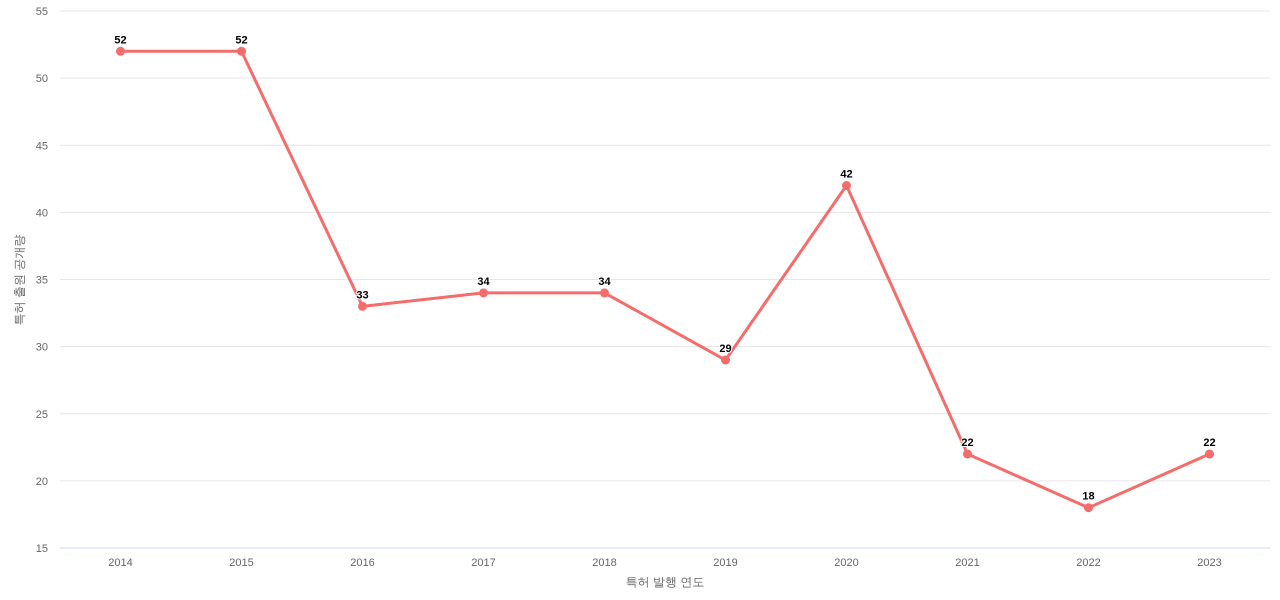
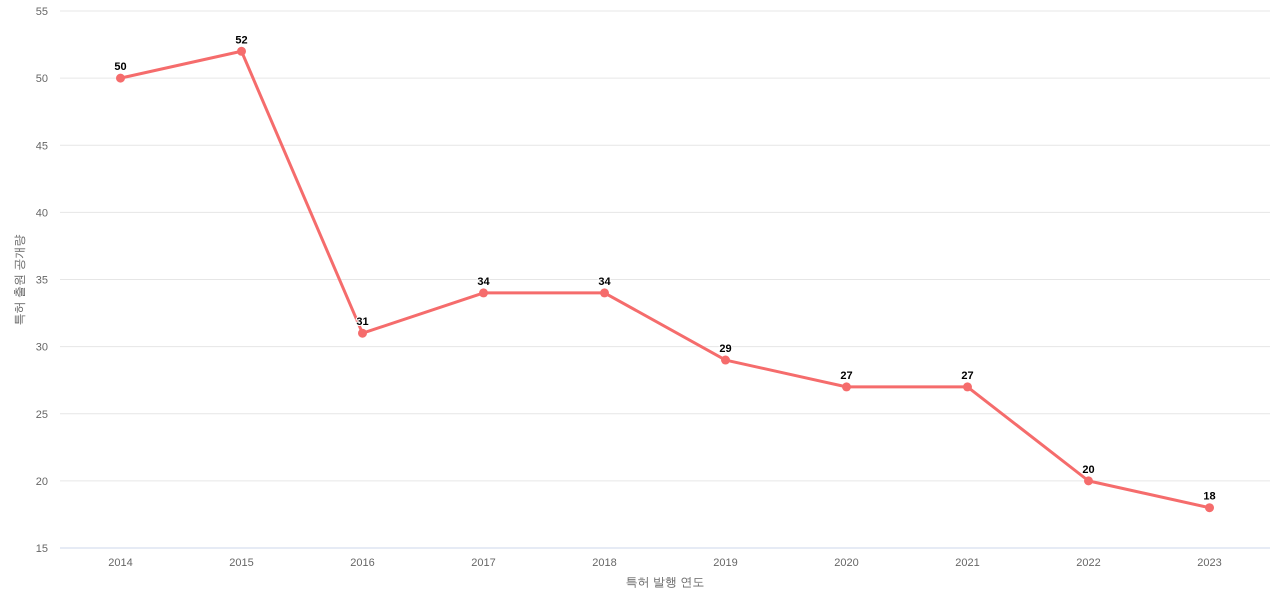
2014: 52 -> 50
2016: 33 -> 31
2020: 42 -> 27
2021: 22 -> 27
2022: 18 -> 20
2023: 22 -> 18
